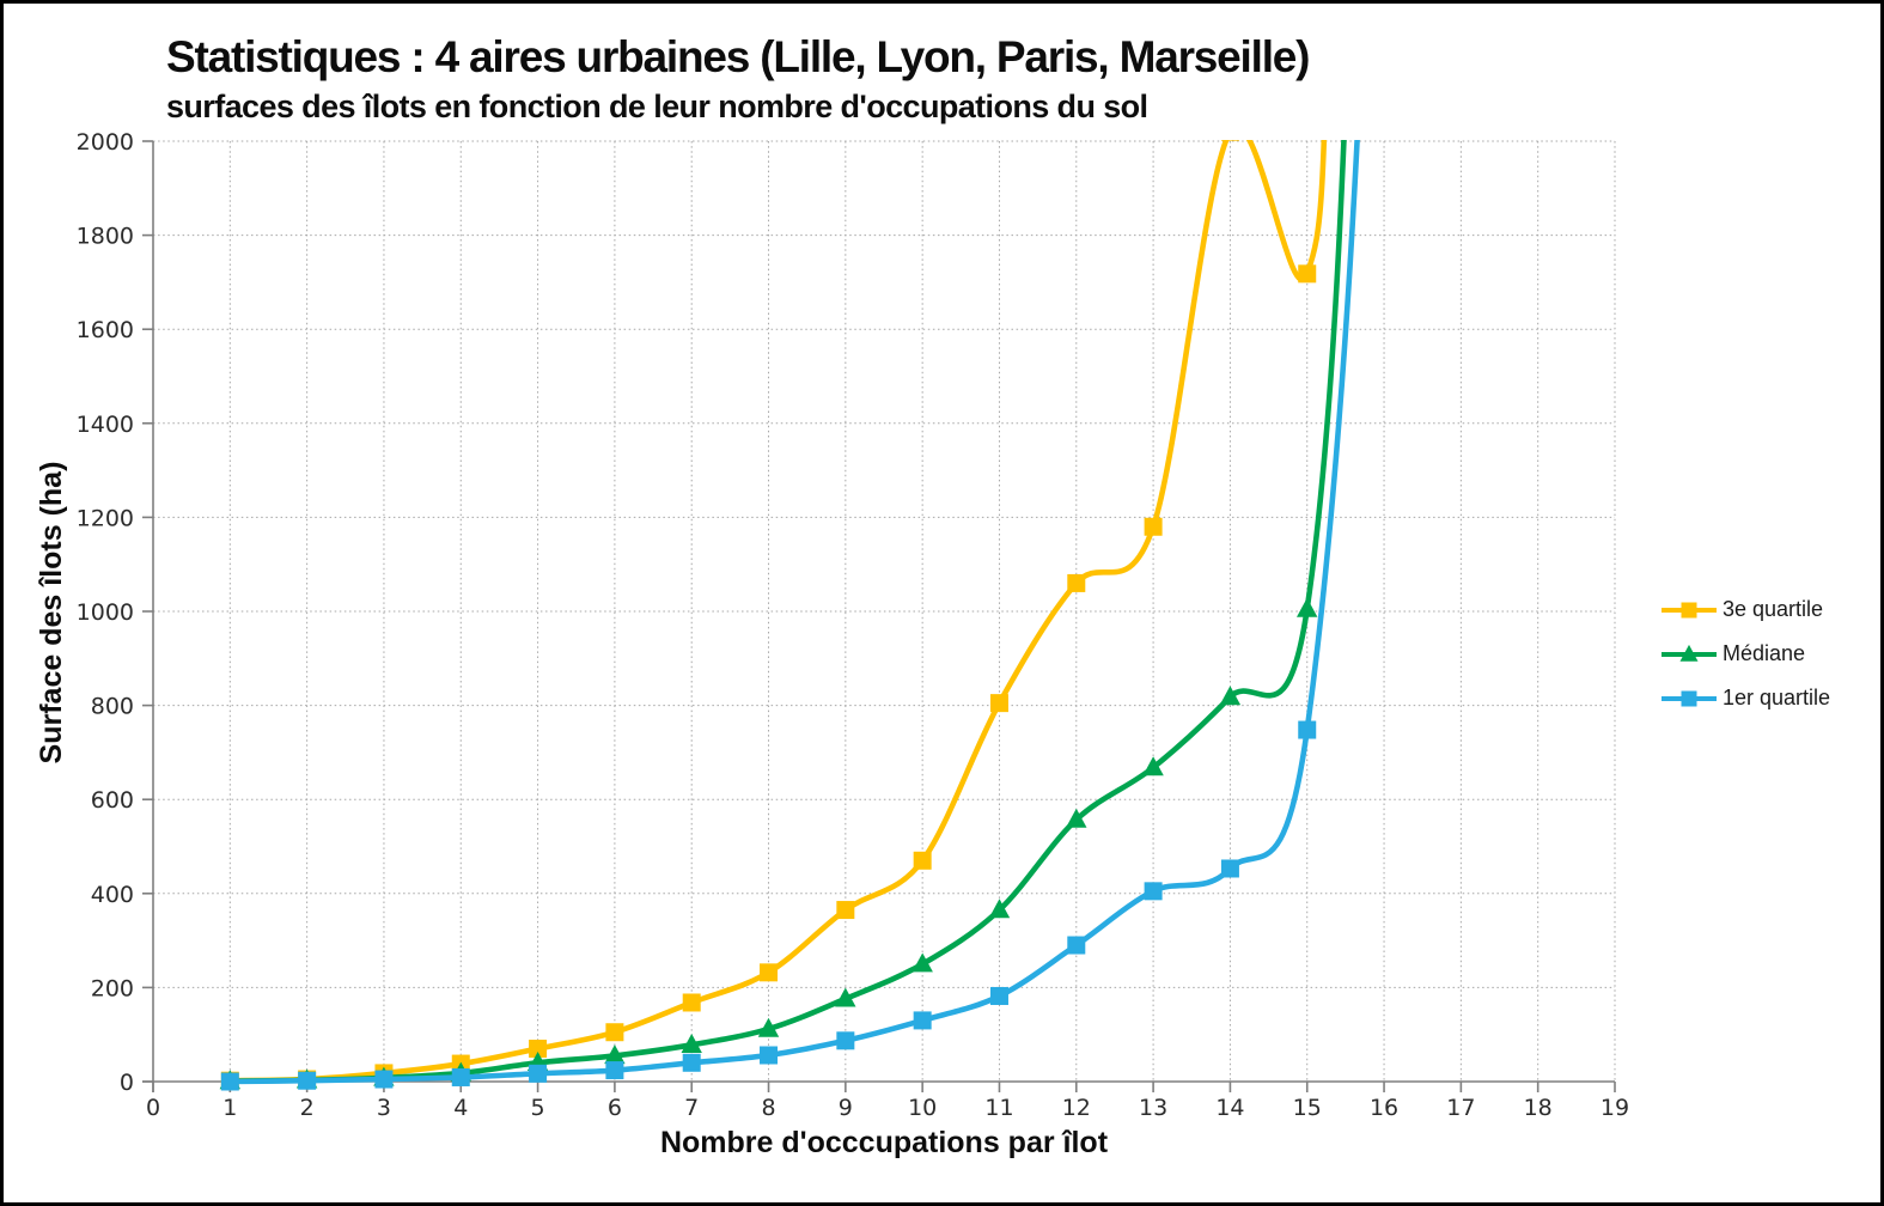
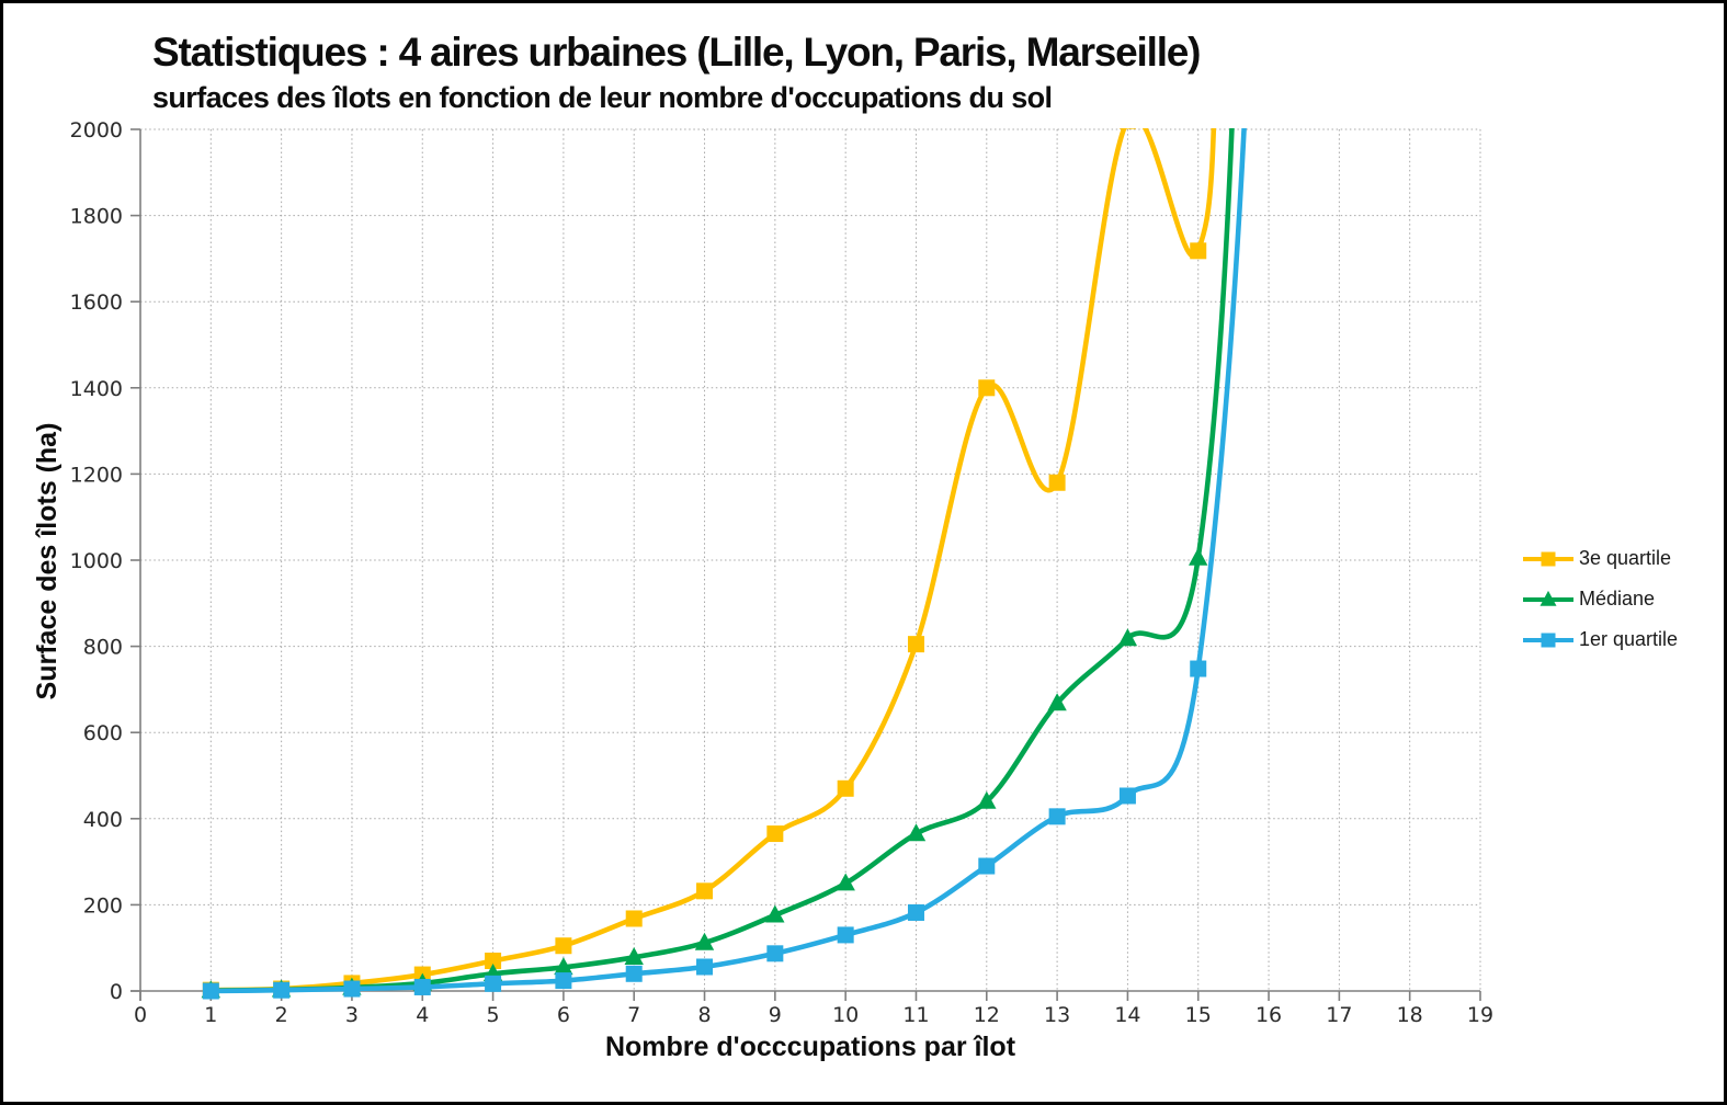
3e quartile/12: 1060 -> 1400
Médiane/12: 560 -> 440
